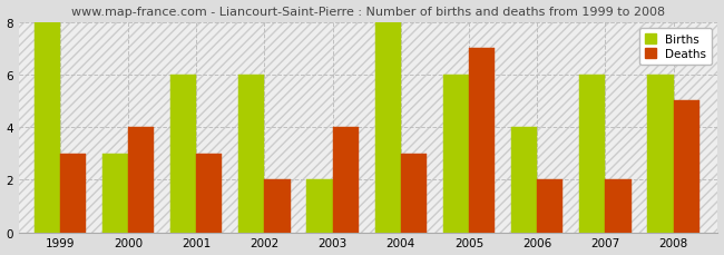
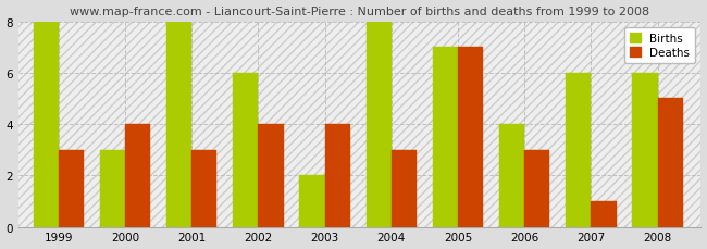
Births/2001: 6 -> 8
Deaths/2002: 2 -> 4
Births/2005: 6 -> 7
Deaths/2006: 2 -> 3
Deaths/2007: 2 -> 1
